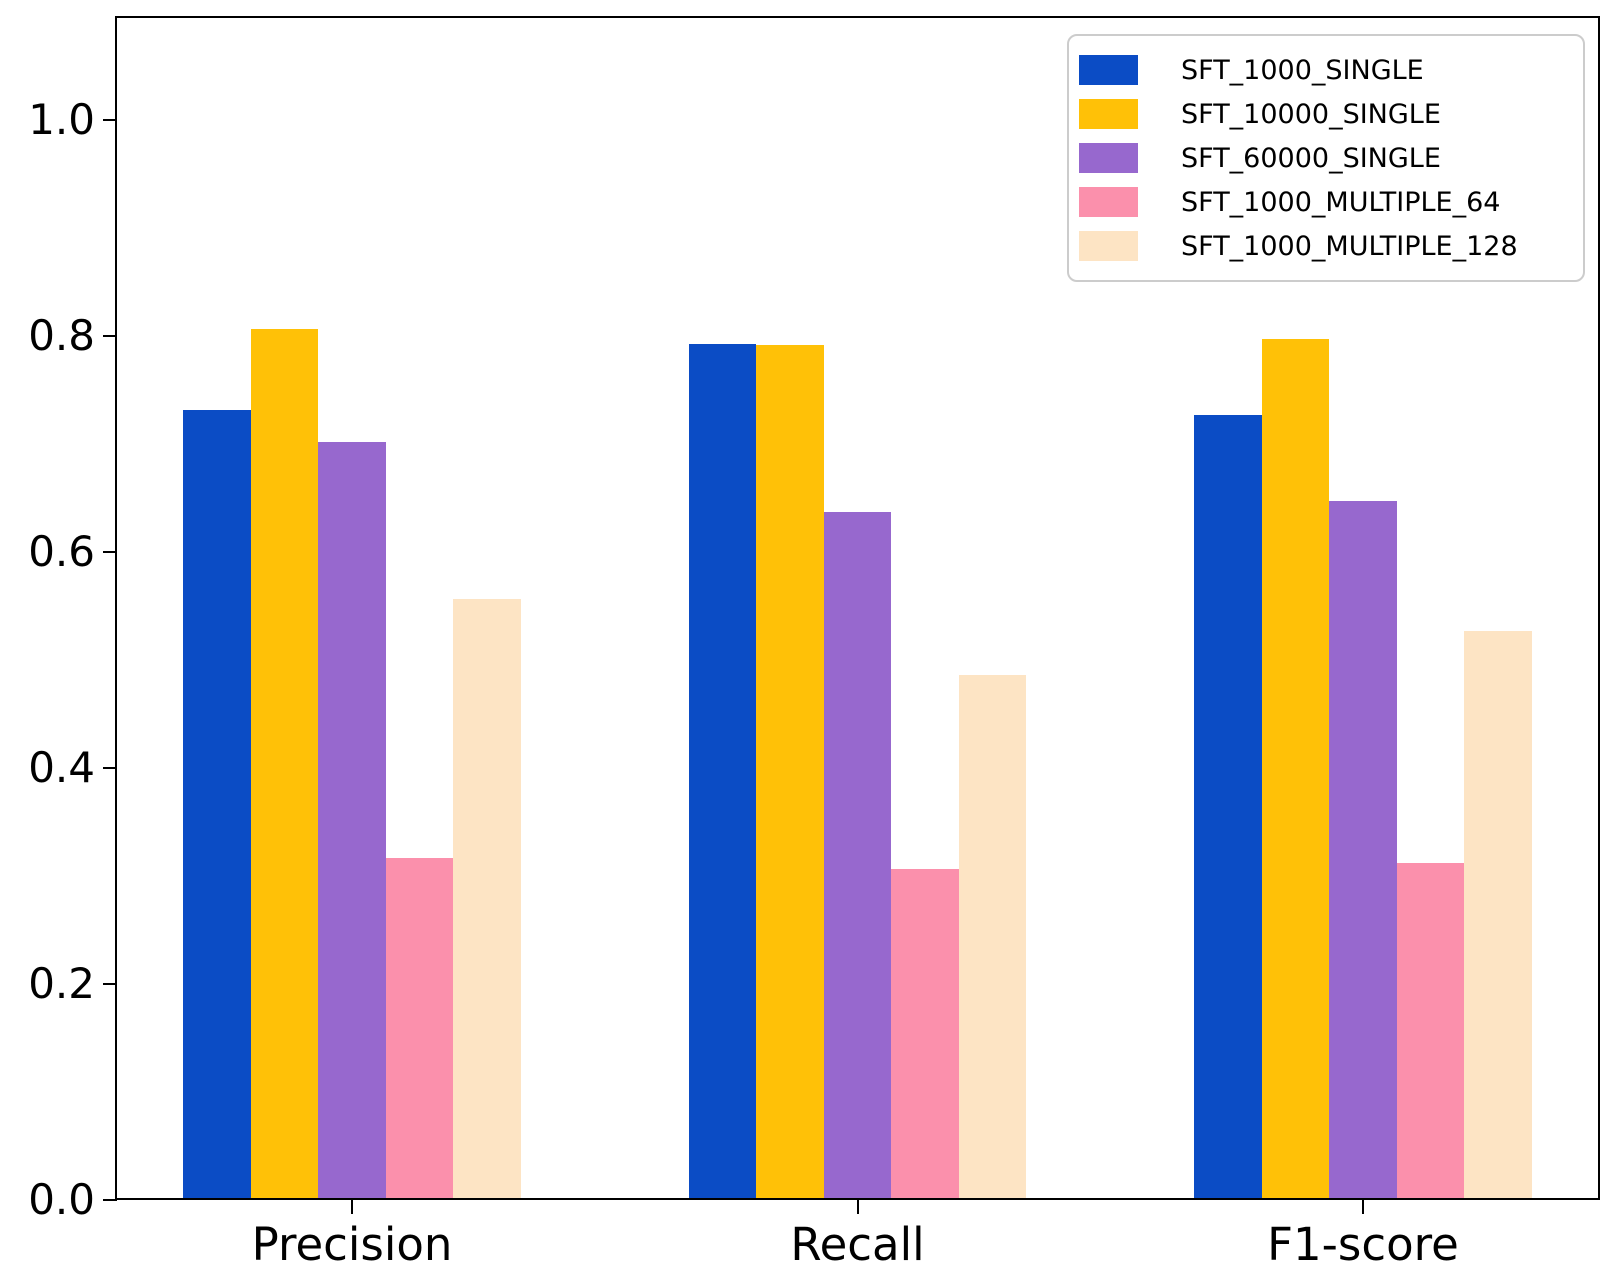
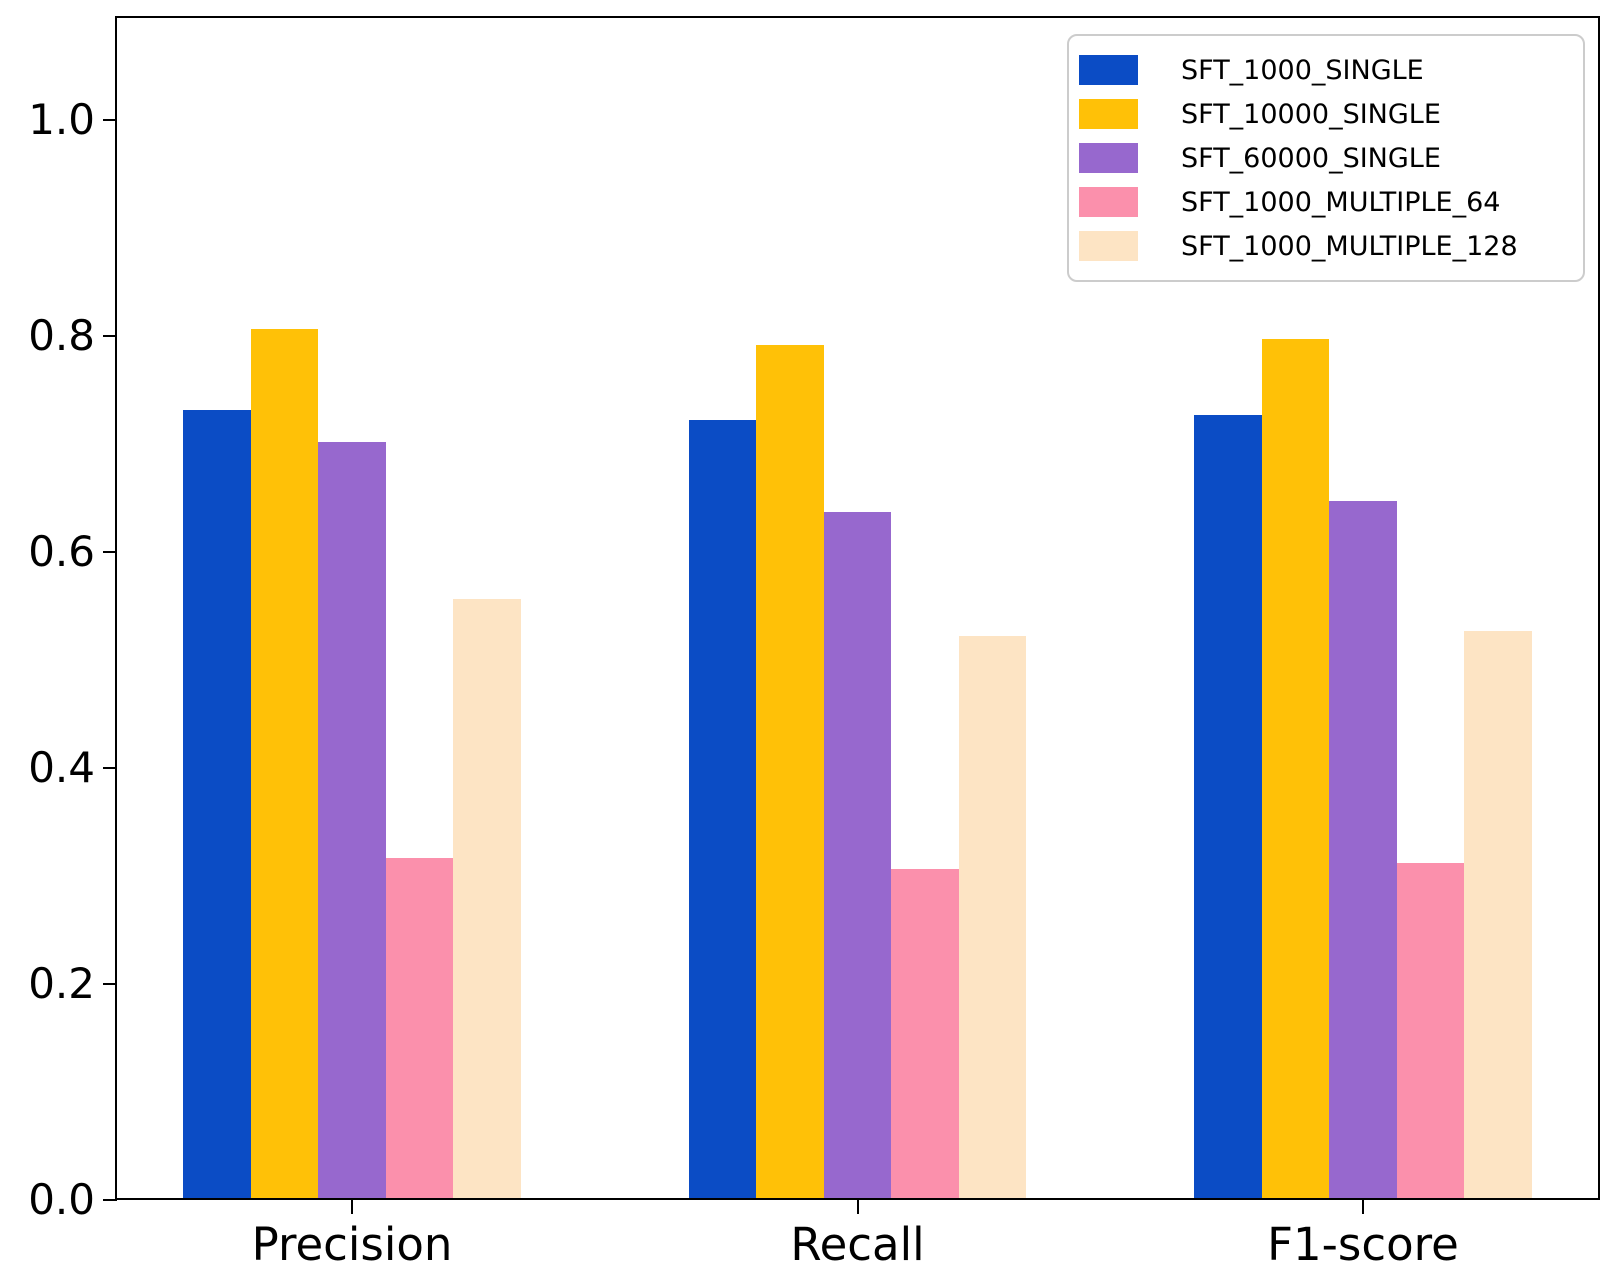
SFT_1000_SINGLE/Recall: 0.791 -> 0.720
SFT_1000_MULTIPLE_128/Recall: 0.484 -> 0.520
